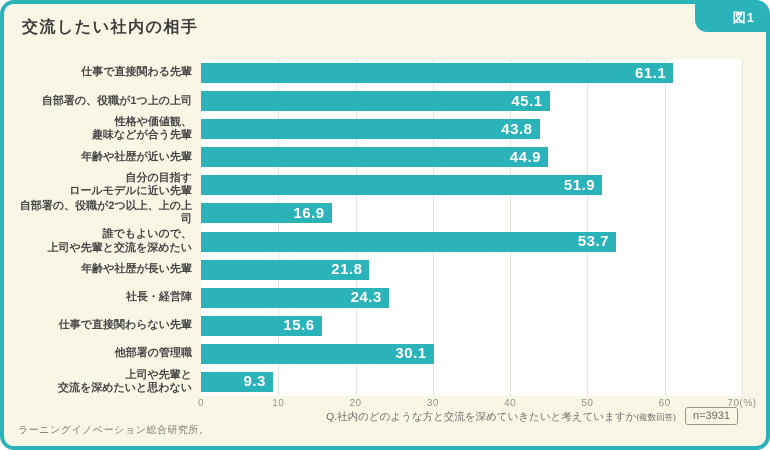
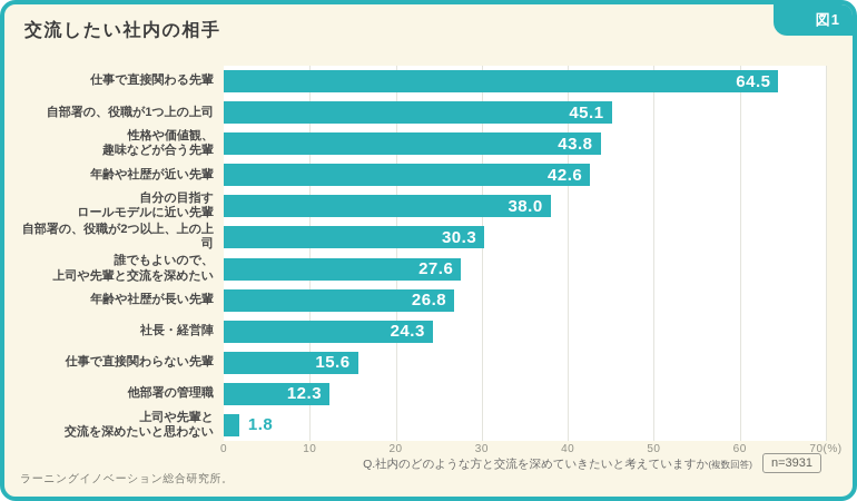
仕事で直接関わる先輩: 61.1 -> 64.5
年齢や社歴が近い先輩: 44.9 -> 42.6
自分の目指す ロールモデルに近い先輩: 51.9 -> 38.0
自部署の、役職が2つ以上、上の上司: 16.9 -> 30.3
誰でもよいので、 上司や先輩と交流を深めたい: 53.7 -> 27.6
年齢や社歴が長い先輩: 21.8 -> 26.8
他部署の管理職: 30.1 -> 12.3
上司や先輩と 交流を深めたいと思わない: 9.3 -> 1.8
